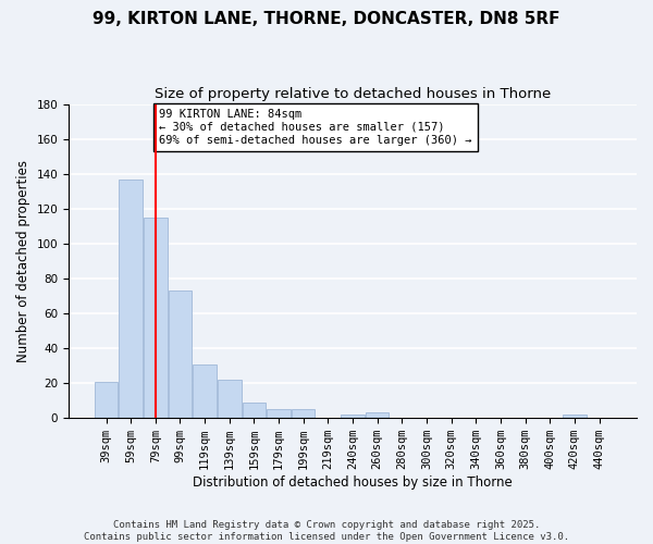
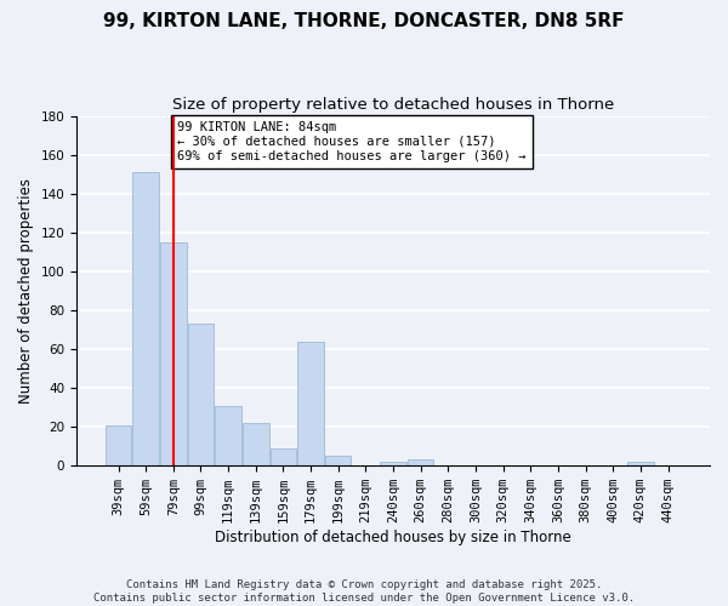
59sqm: 137 -> 151
179sqm: 5 -> 64
